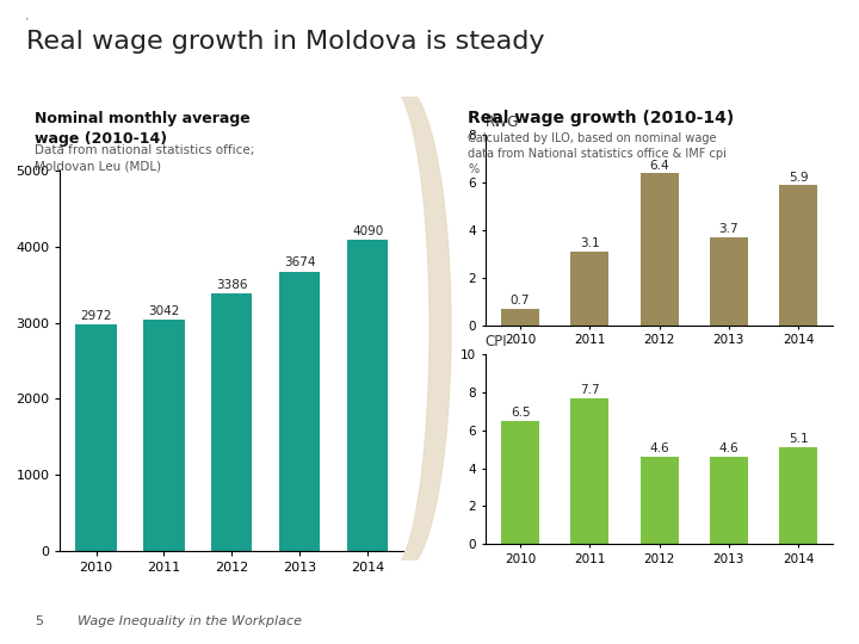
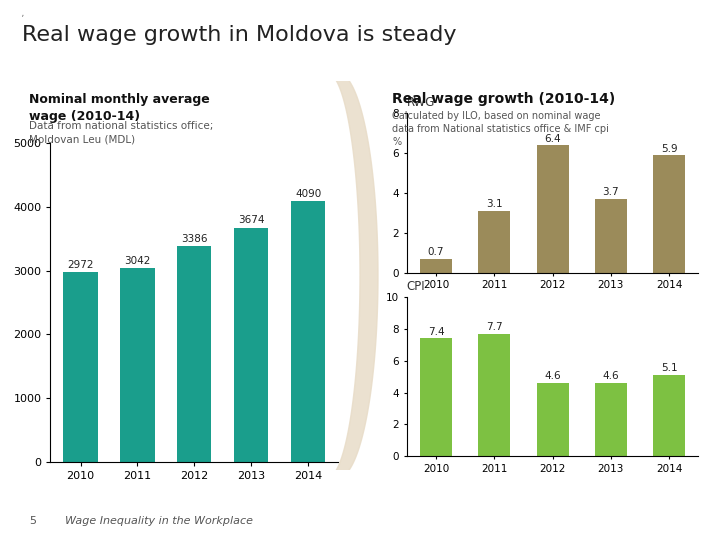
CPI/2010: 6.5 -> 7.4
